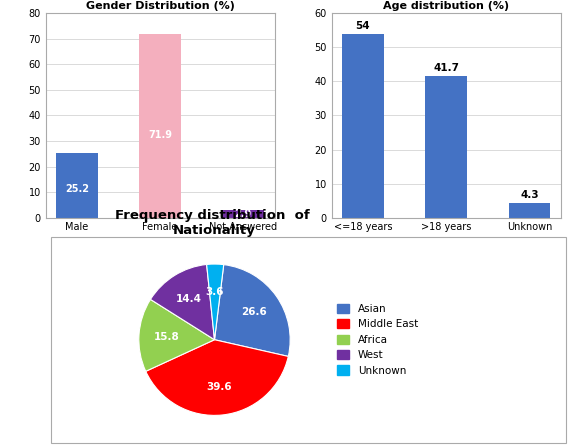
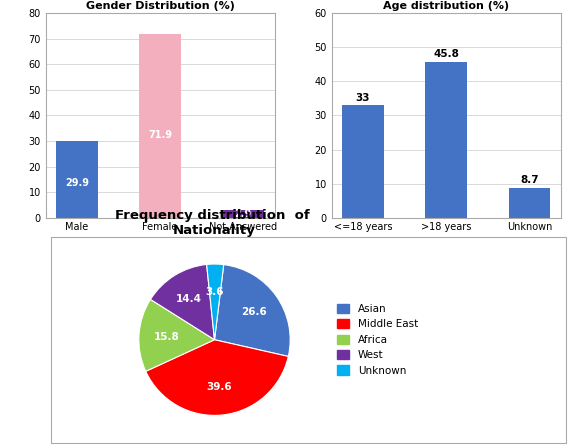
Gender Distribution (%)/Male: 25.2 -> 29.9
Age distribution (%)/<=18 years: 54 -> 33
Age distribution (%)/>18 years: 41.7 -> 45.8
Age distribution (%)/Unknown: 4.3 -> 8.7
